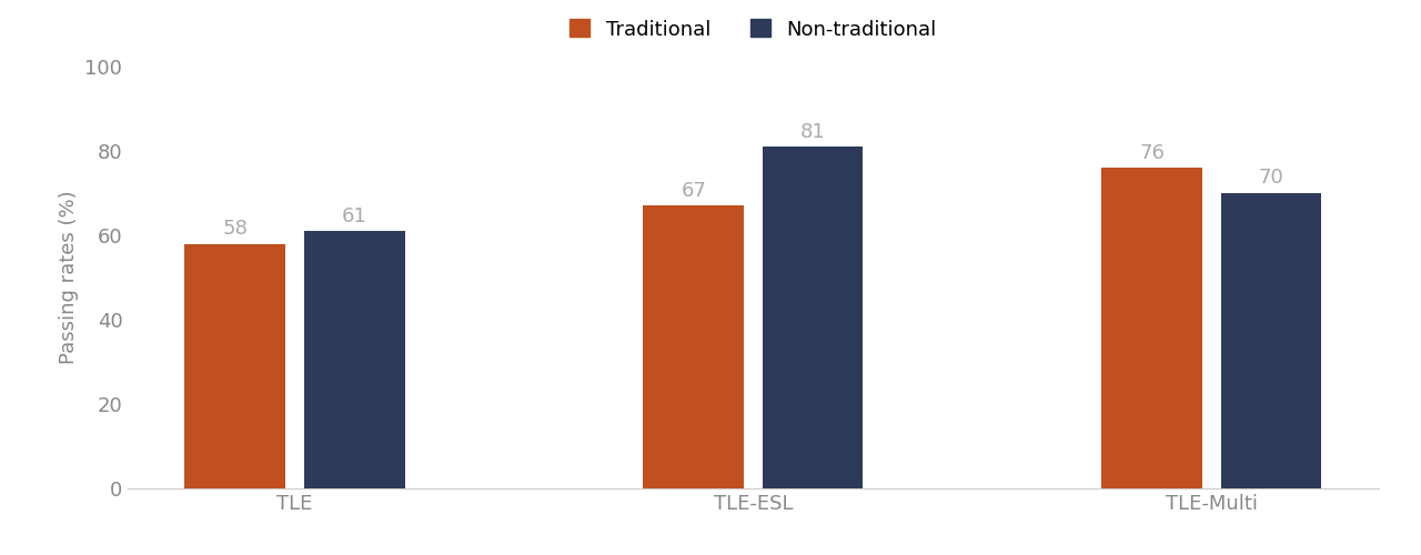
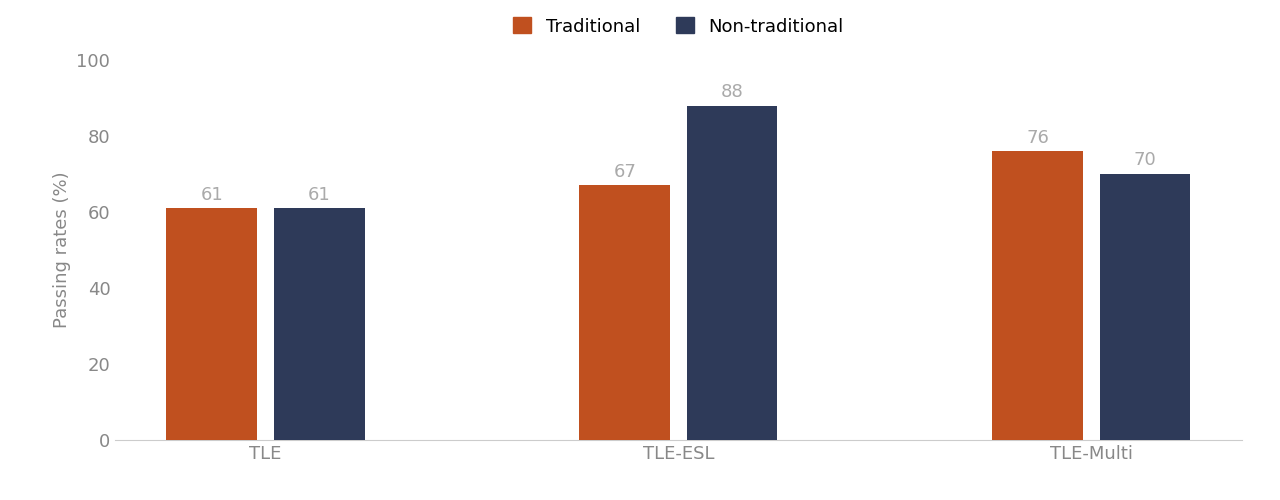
Traditional/TLE: 58 -> 61
Non-traditional/TLE-ESL: 81 -> 88
